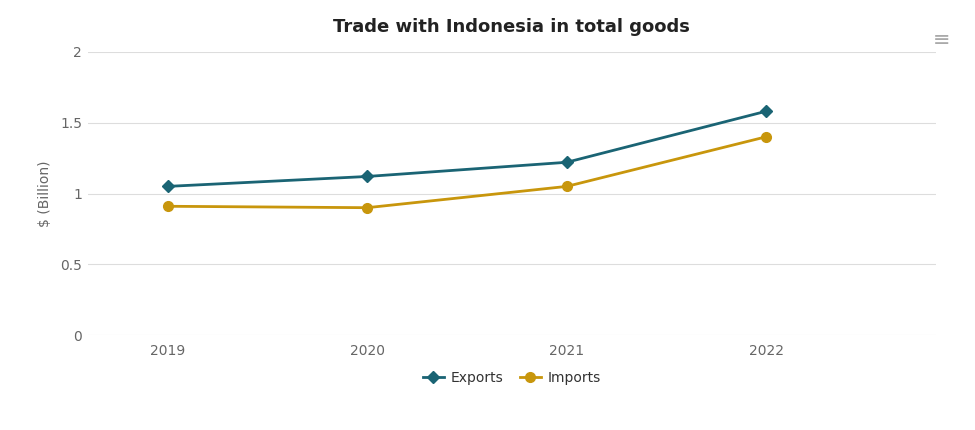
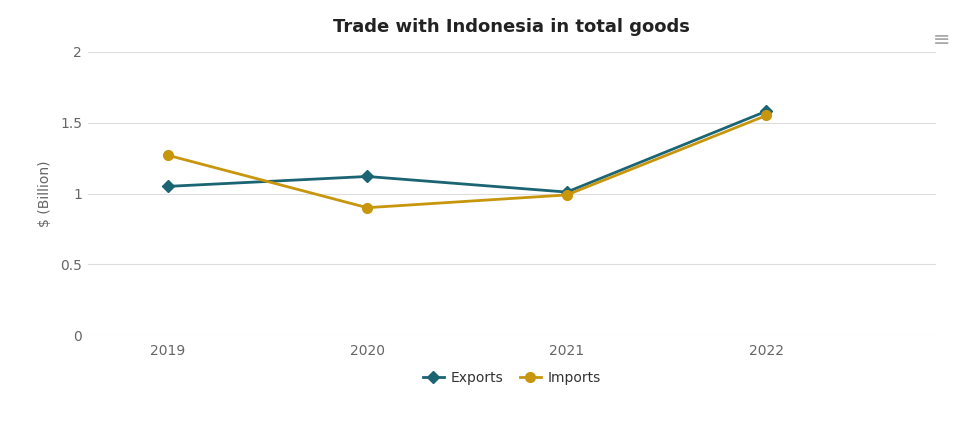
Imports/2019: 0.91 -> 1.27
Exports/2021: 1.22 -> 1.01
Imports/2021: 1.05 -> 0.99
Imports/2022: 1.40 -> 1.55
